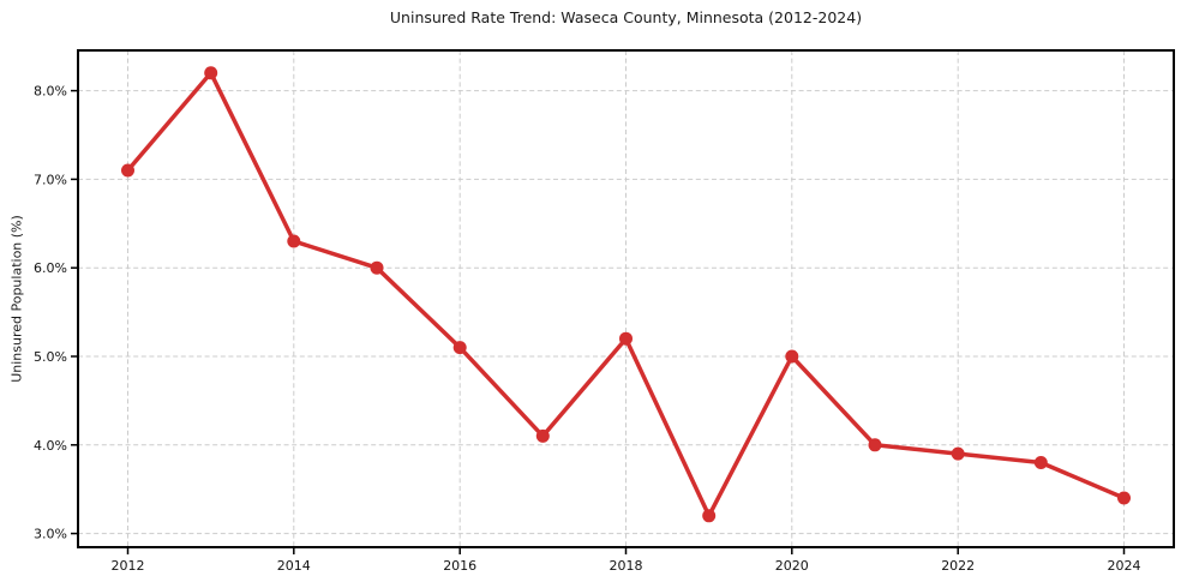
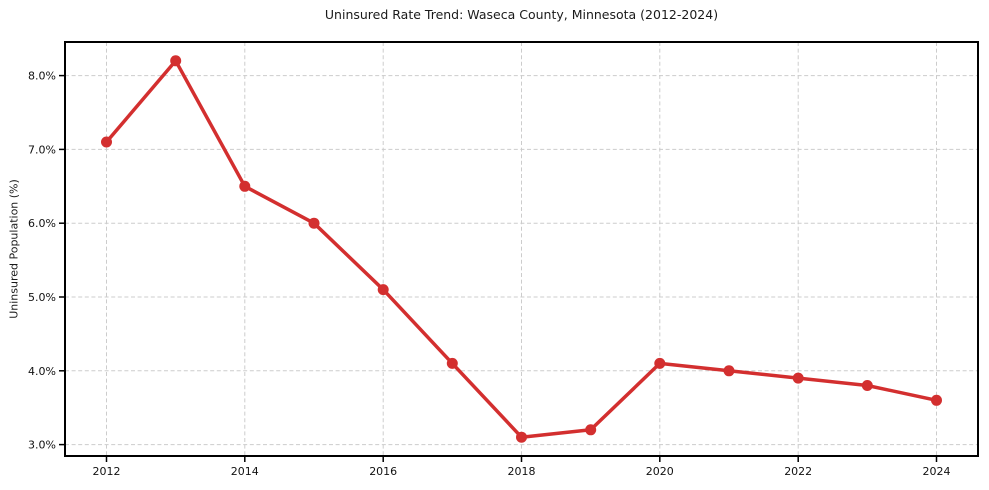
2014: 6.3% -> 6.5%
2018: 5.2% -> 3.1%
2020: 5.0% -> 4.1%
2024: 3.4% -> 3.6%
